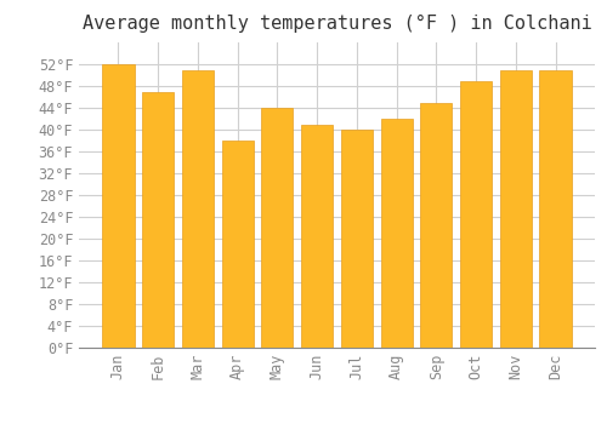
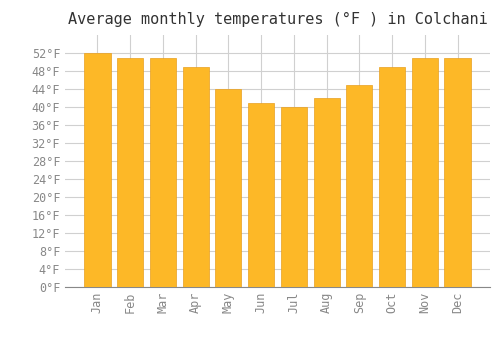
Feb: 47°F -> 51°F
Apr: 38°F -> 49°F
